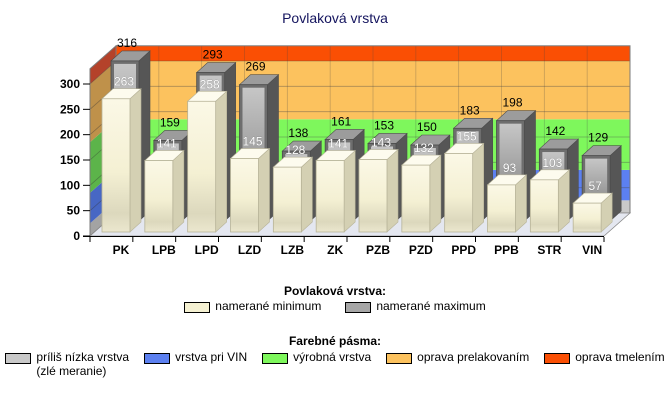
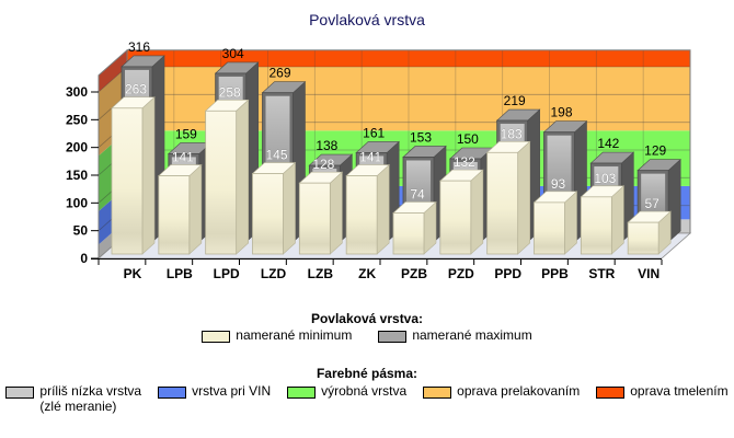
namerané maximum/LPD: 293 -> 304
namerané minimum/PZB: 143 -> 74
namerané minimum/PPD: 155 -> 183
namerané maximum/PPD: 183 -> 219
